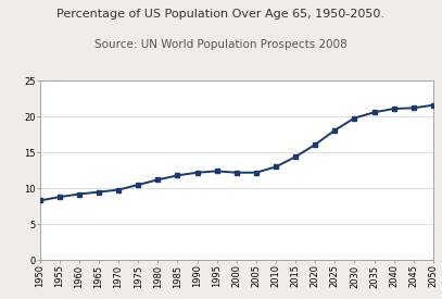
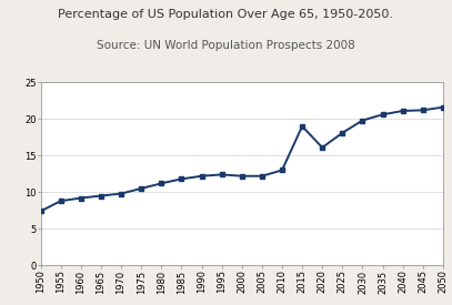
1950: 8.3 -> 7.4
2015: 14.4 -> 19.0
